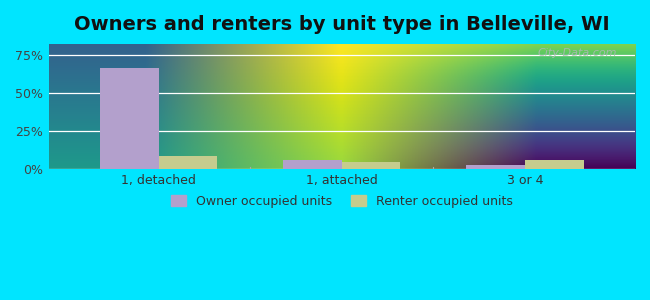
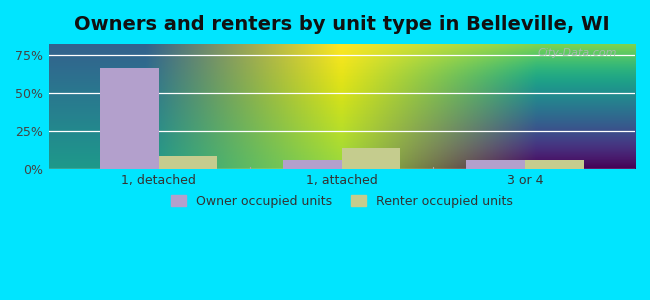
Renter occupied units/1, attached: 5% -> 14%
Owner occupied units/3 or 4: 3% -> 6%
